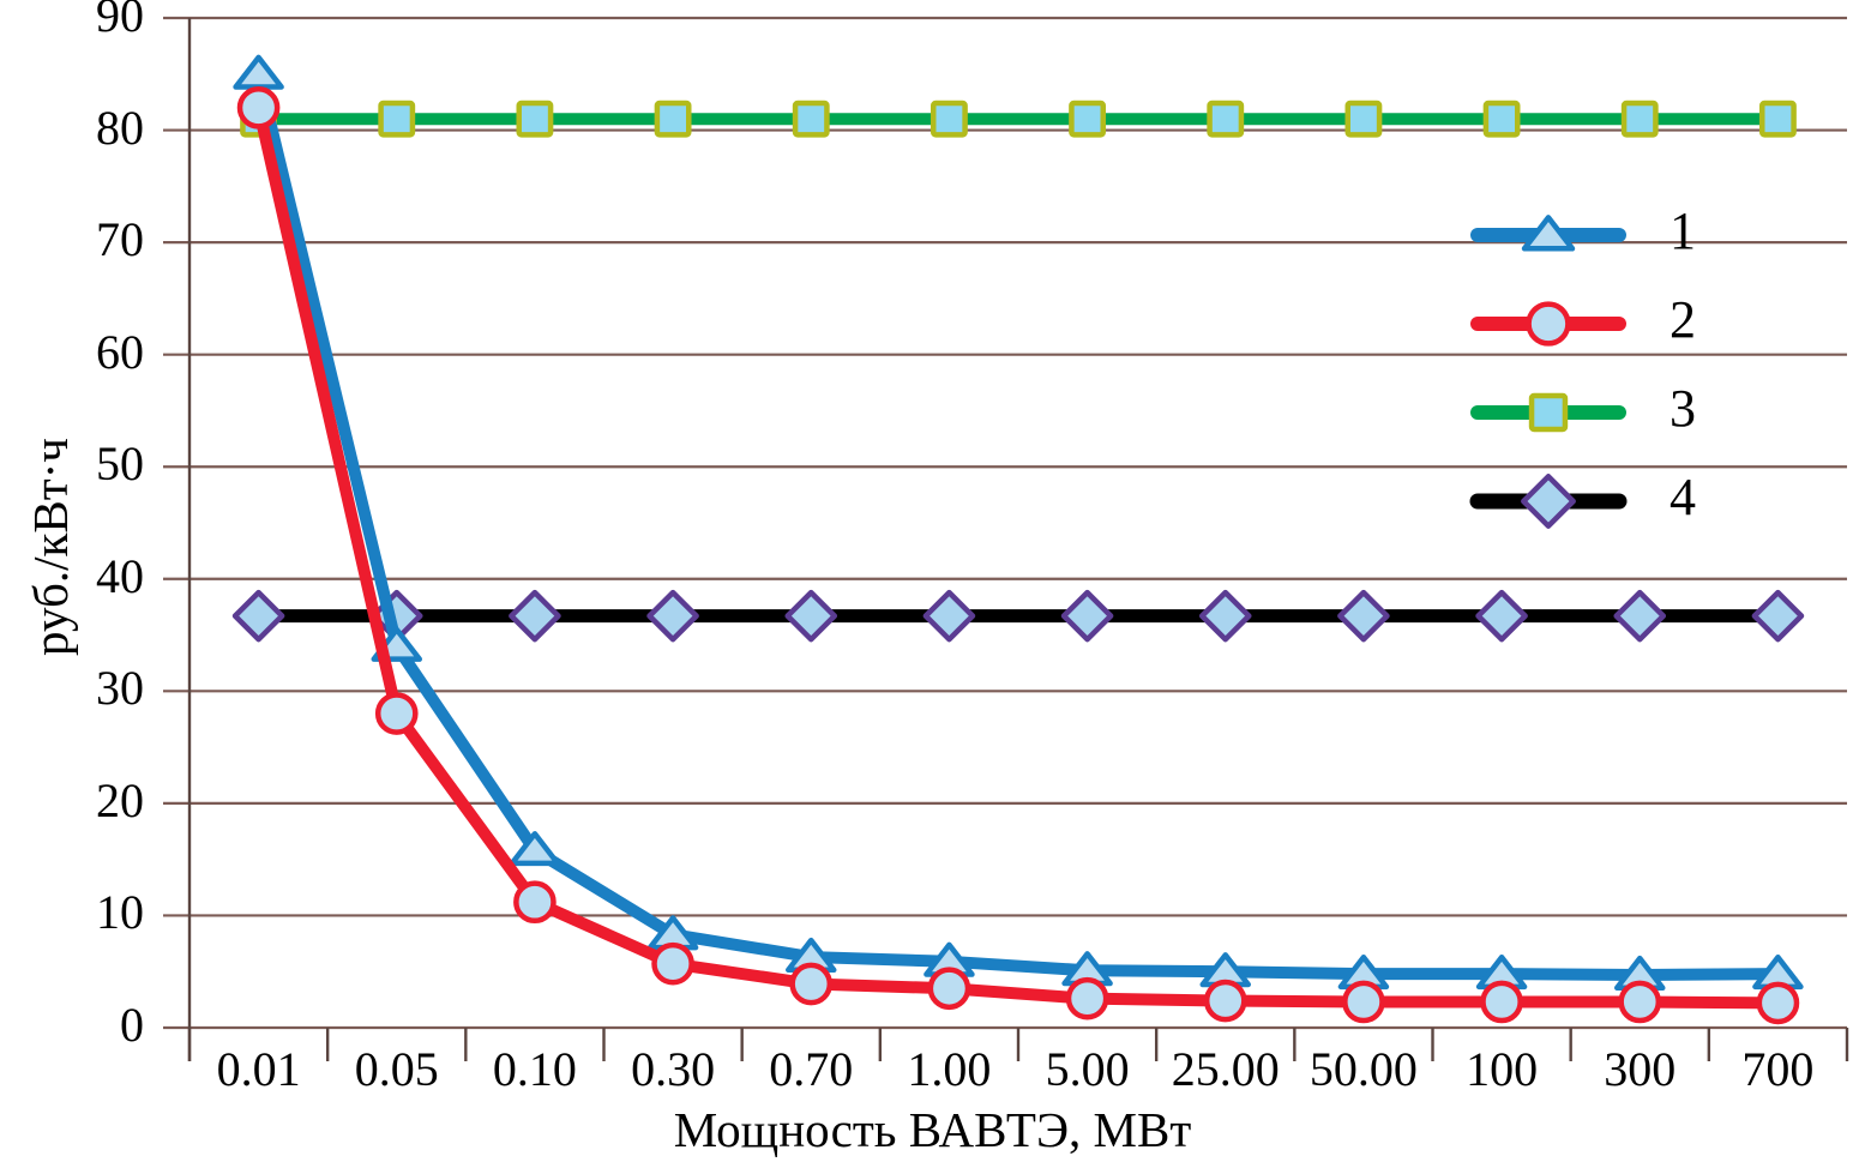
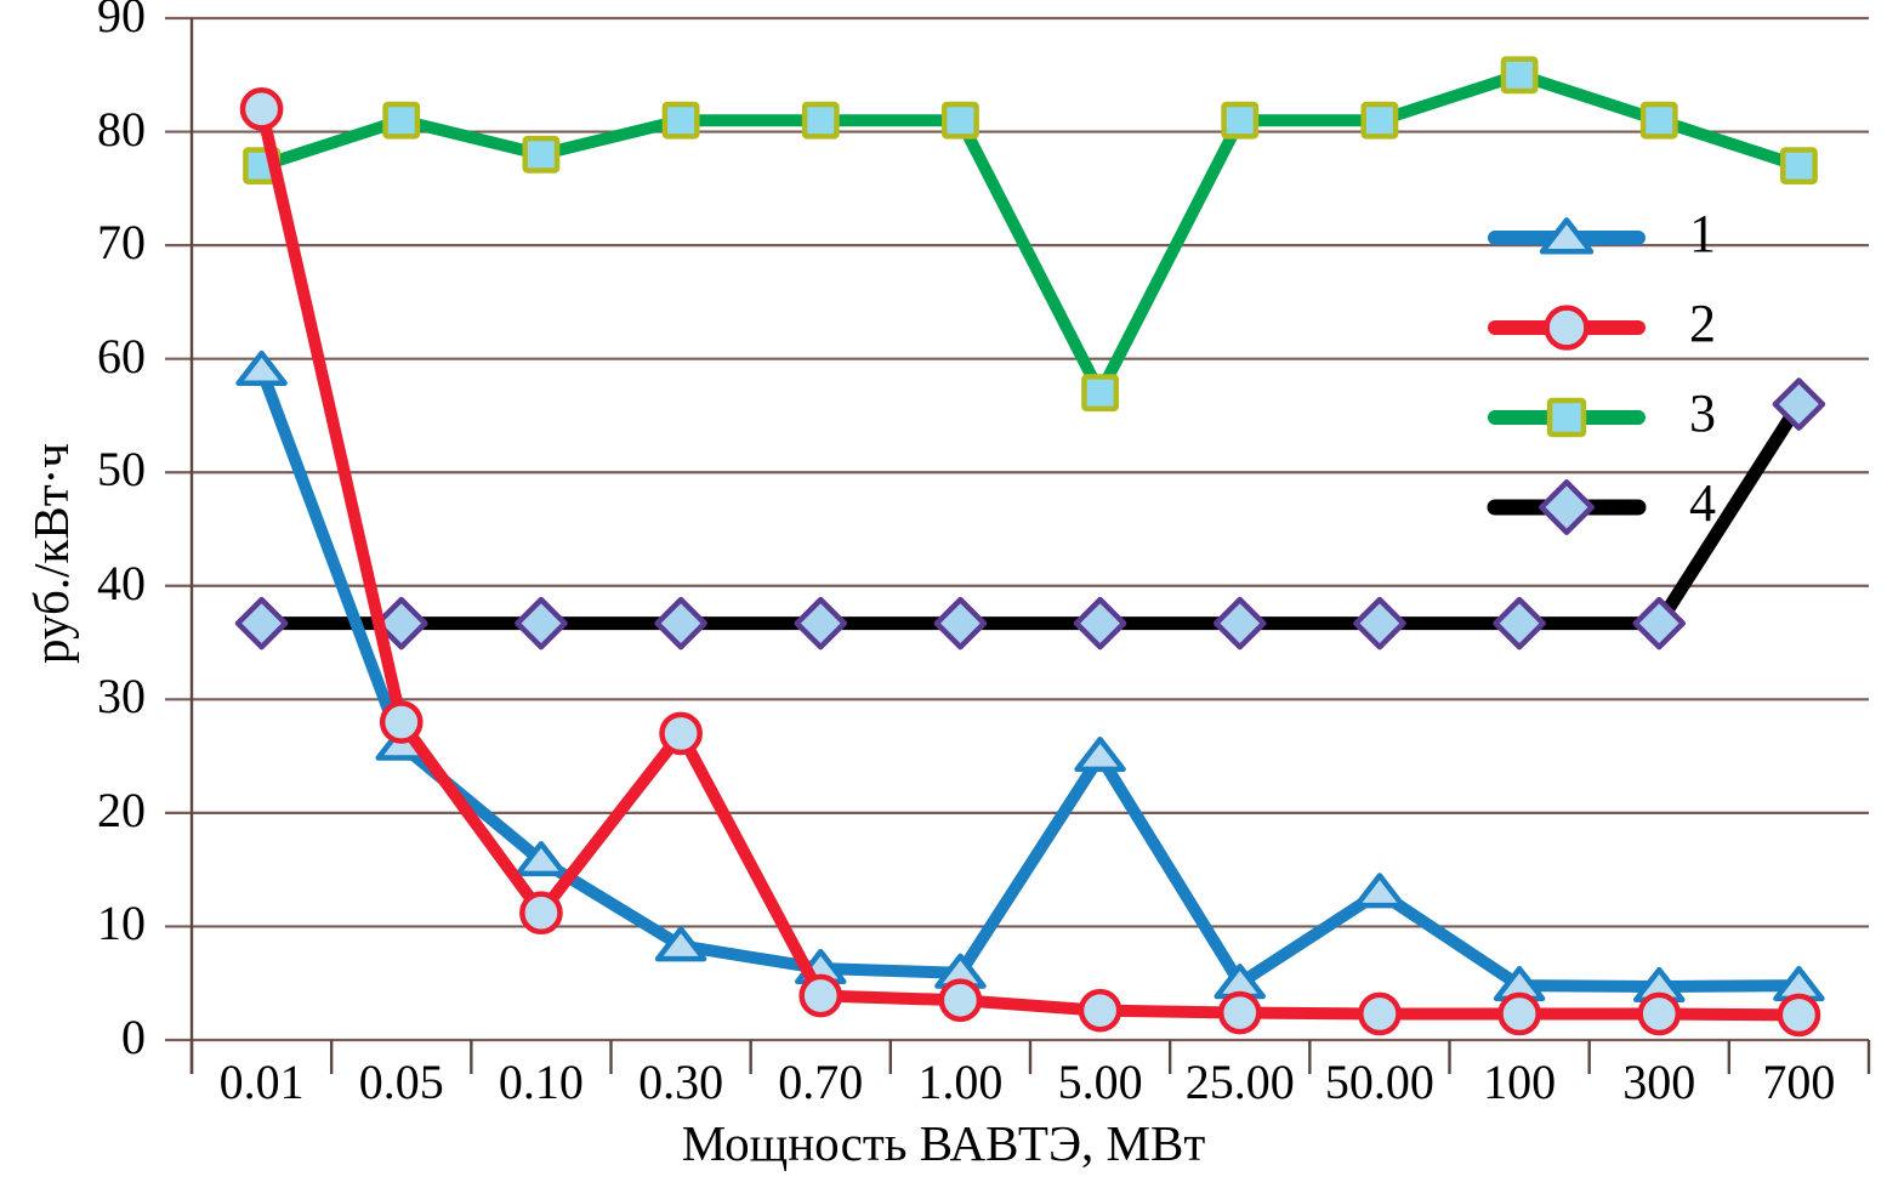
1/0.01: 85 -> 59
3/0.01: 81 -> 77
1/0.05: 34 -> 26
3/0.10: 81 -> 78
2/0.30: 6 -> 27
1/5.00: 5 -> 25
3/5.00: 81 -> 57
1/50.00: 5 -> 13
3/100: 81 -> 85
3/700: 81 -> 77
4/700: 37 -> 56
